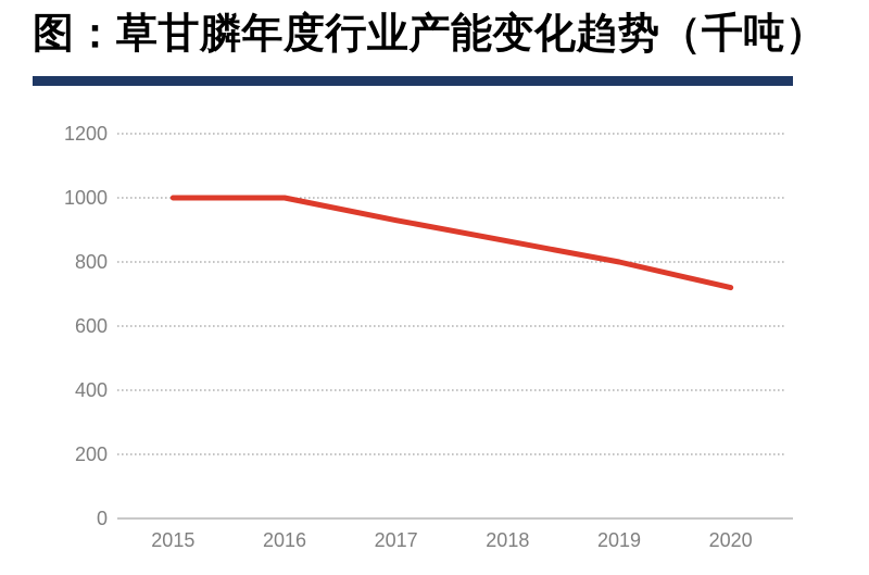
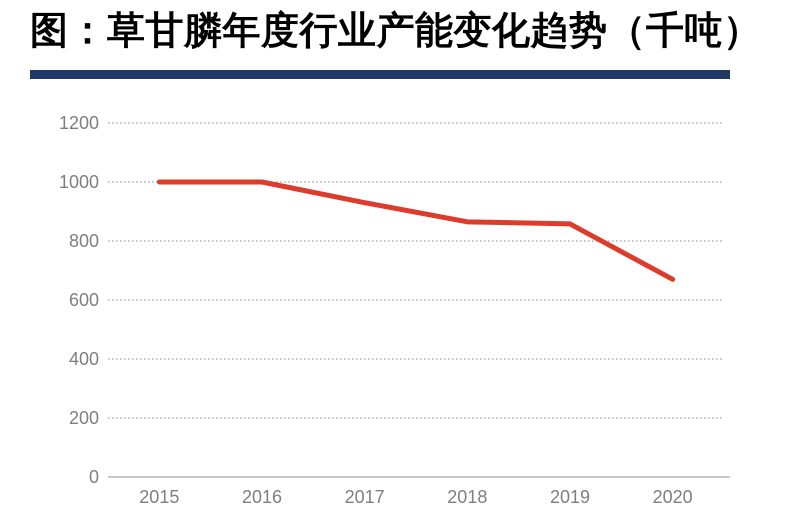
2019: 800 -> 860
2020: 720 -> 670
